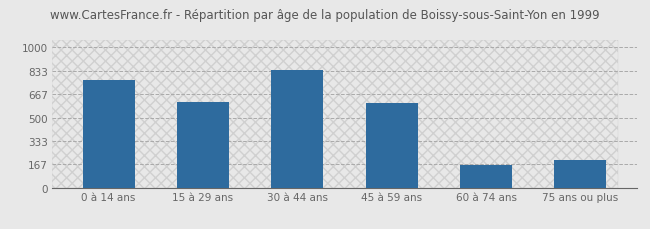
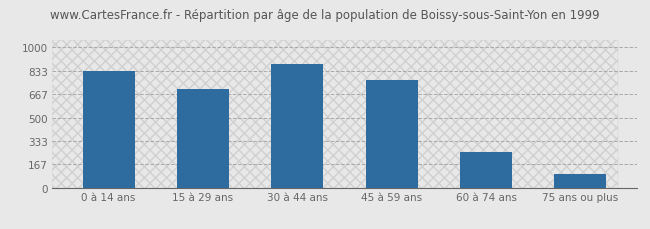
0 à 14 ans: 770 -> 830
15 à 29 ans: 610 -> 700
30 à 44 ans: 840 -> 880
45 à 59 ans: 600 -> 770
60 à 74 ans: 160 -> 260
75 ans ou plus: 200 -> 100
